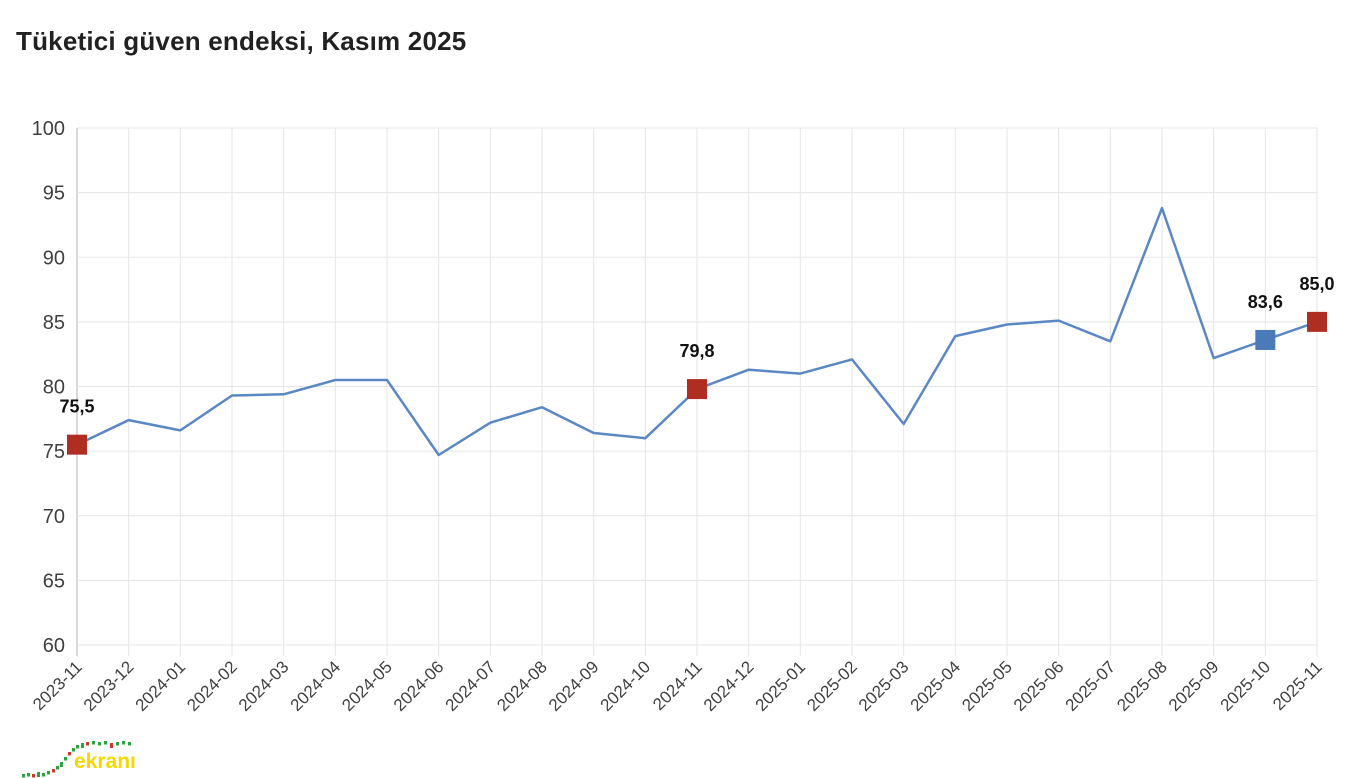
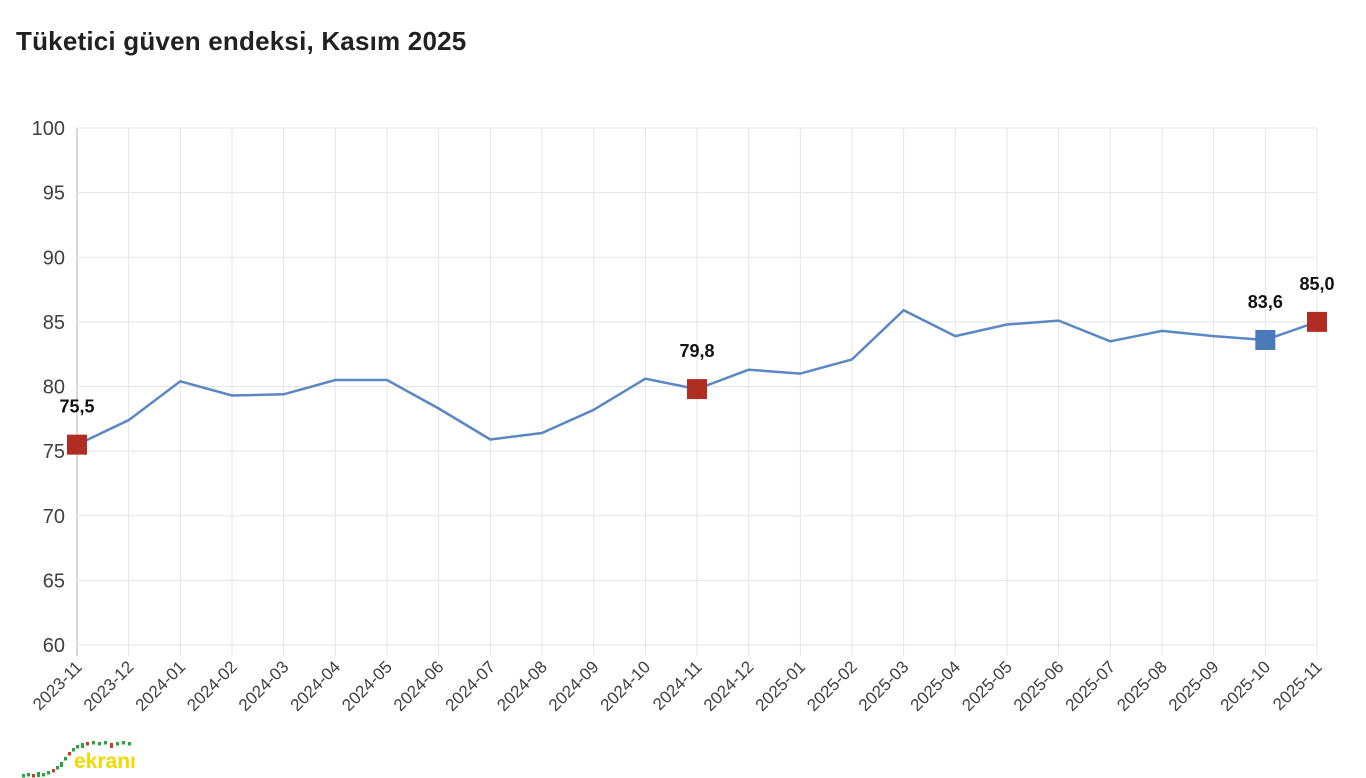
2024-01: 76.6 -> 80.4
2024-06: 74.7 -> 78.3
2024-07: 77.2 -> 75.9
2024-08: 78.4 -> 76.4
2024-09: 76.4 -> 78.2
2024-10: 76.0 -> 80.6
2025-03: 77.1 -> 85.9
2025-08: 93.8 -> 84.3
2025-09: 82.2 -> 83.9
